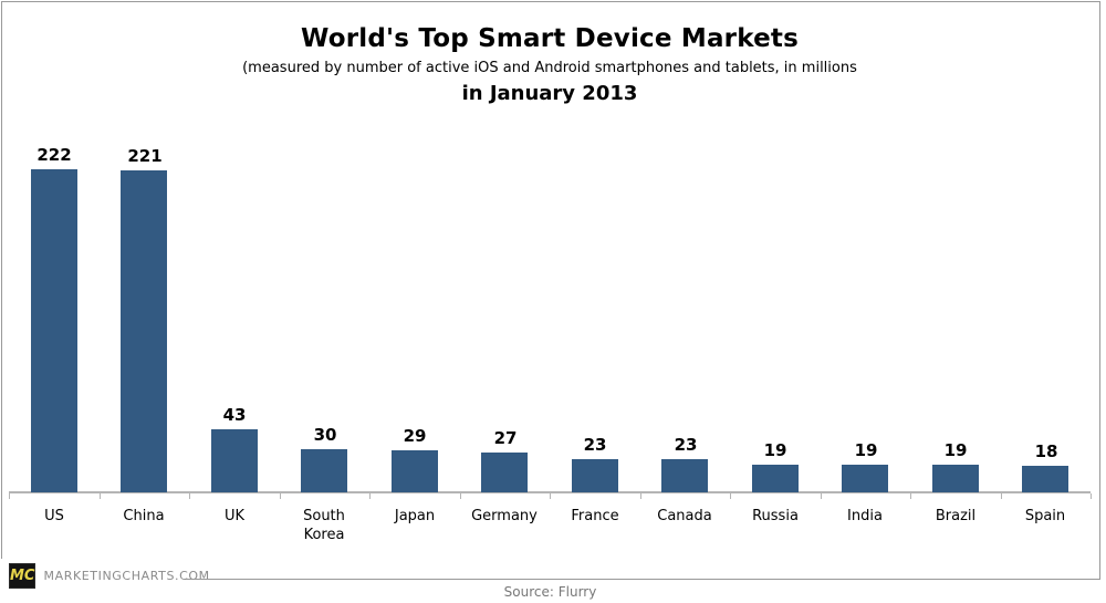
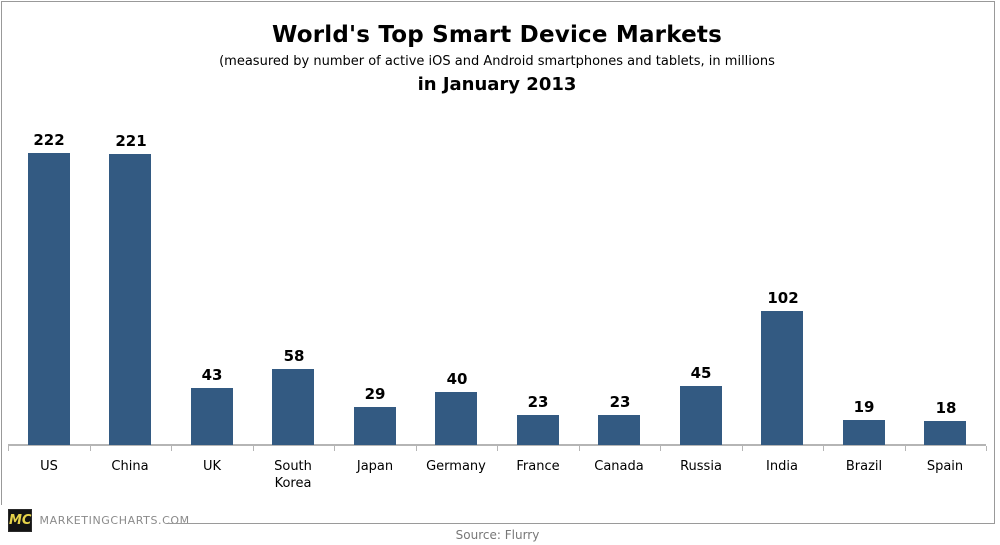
South Korea: 30 -> 58
Germany: 27 -> 40
Russia: 19 -> 45
India: 19 -> 102
